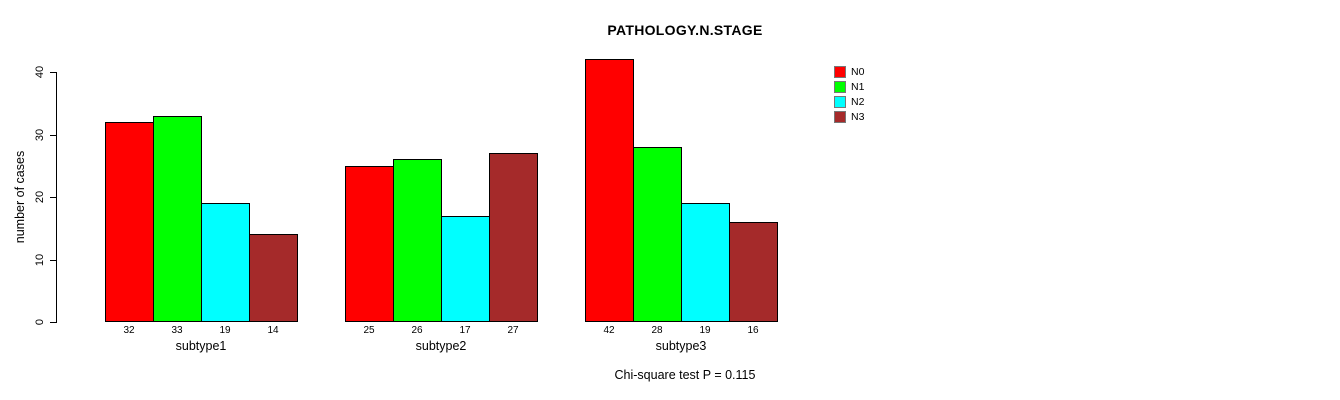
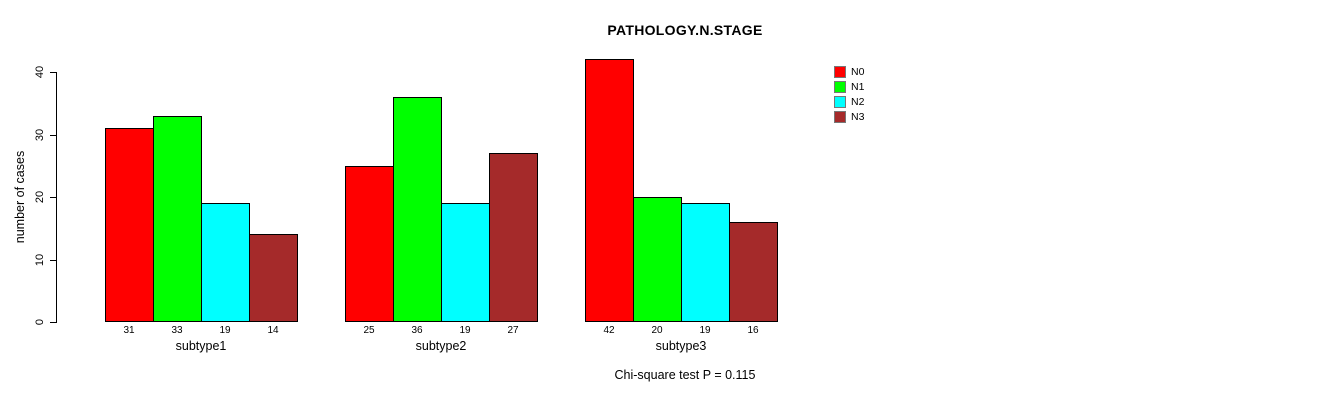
N0/subtype1: 32 -> 31
N1/subtype2: 26 -> 36
N2/subtype2: 17 -> 19
N1/subtype3: 28 -> 20
